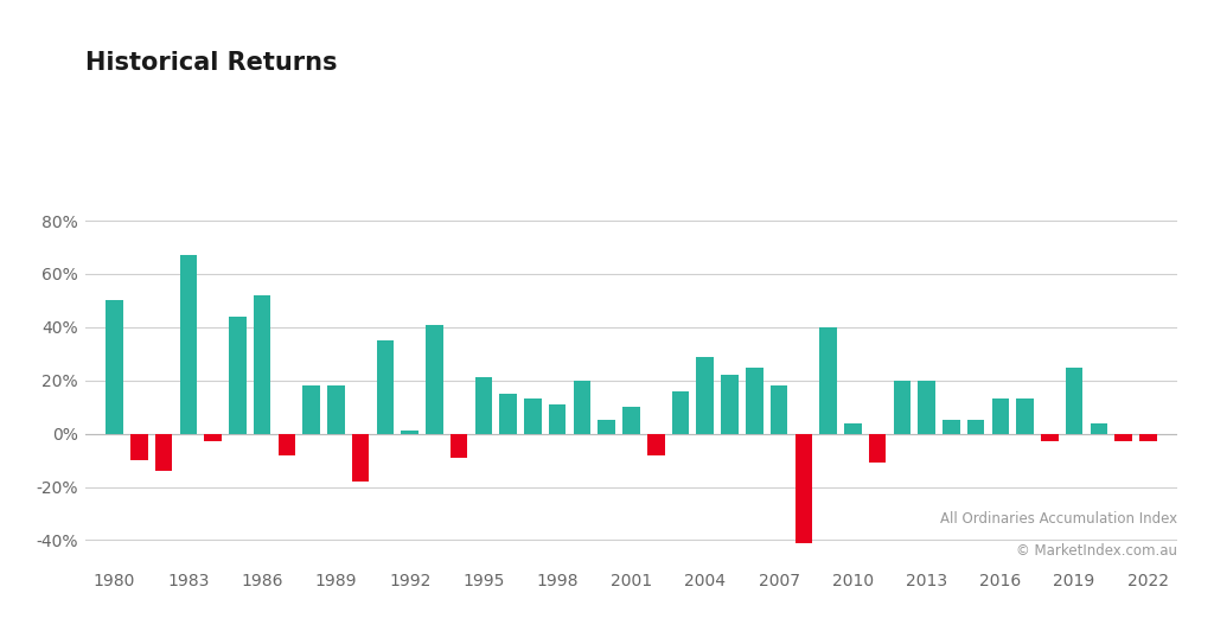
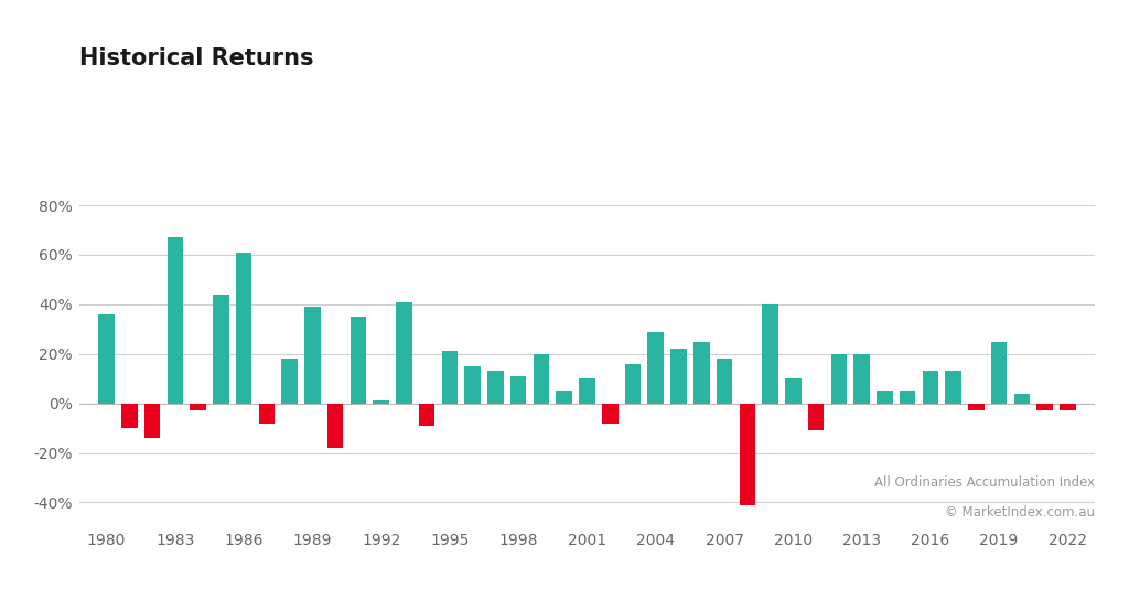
1980: 50% -> 36%
1986: 52% -> 61%
1989: 18% -> 39%
2010: 4% -> 10%
